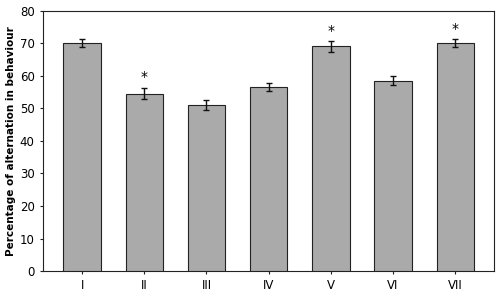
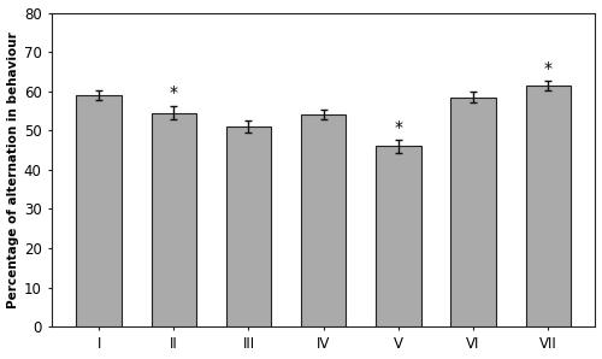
I: 70.0 -> 59.0
IV: 56.5 -> 54.0
V: 69.0 -> 46.0
VII: 70.0 -> 61.5
